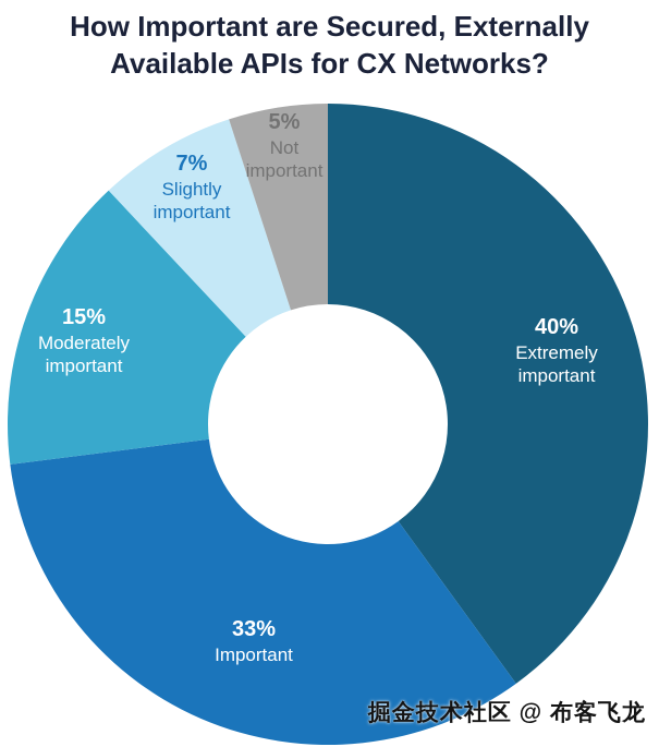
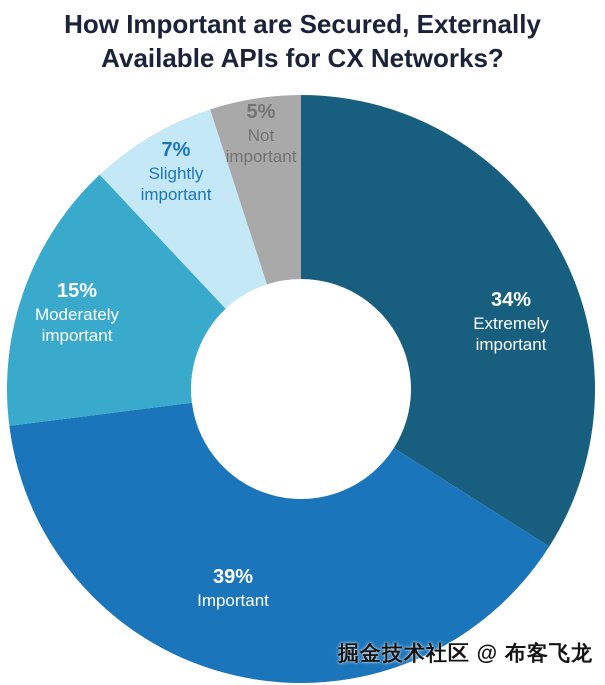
Extremely important: 40% -> 34%
Important: 33% -> 39%
